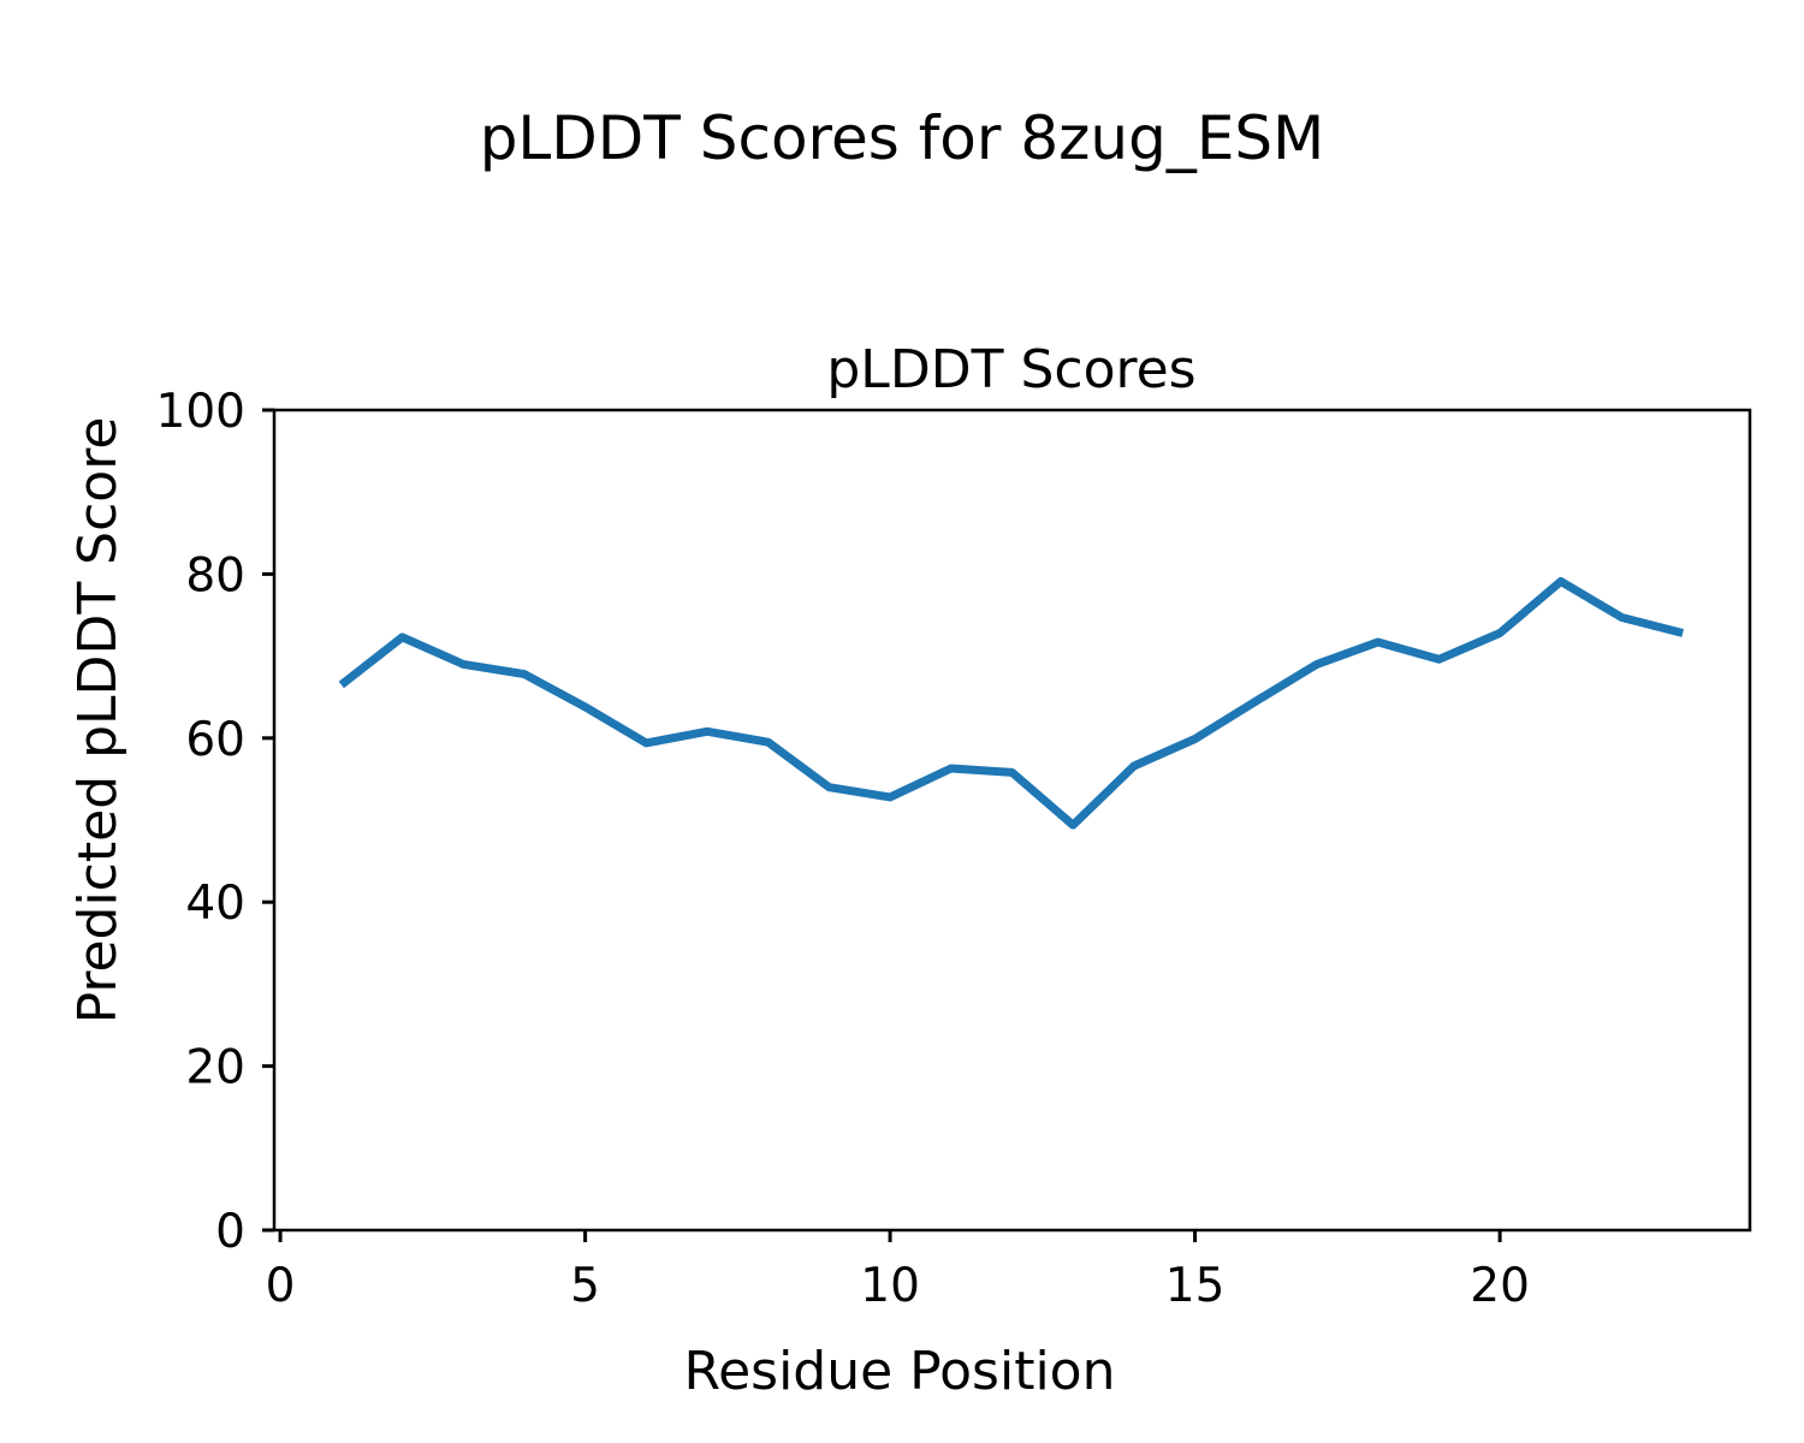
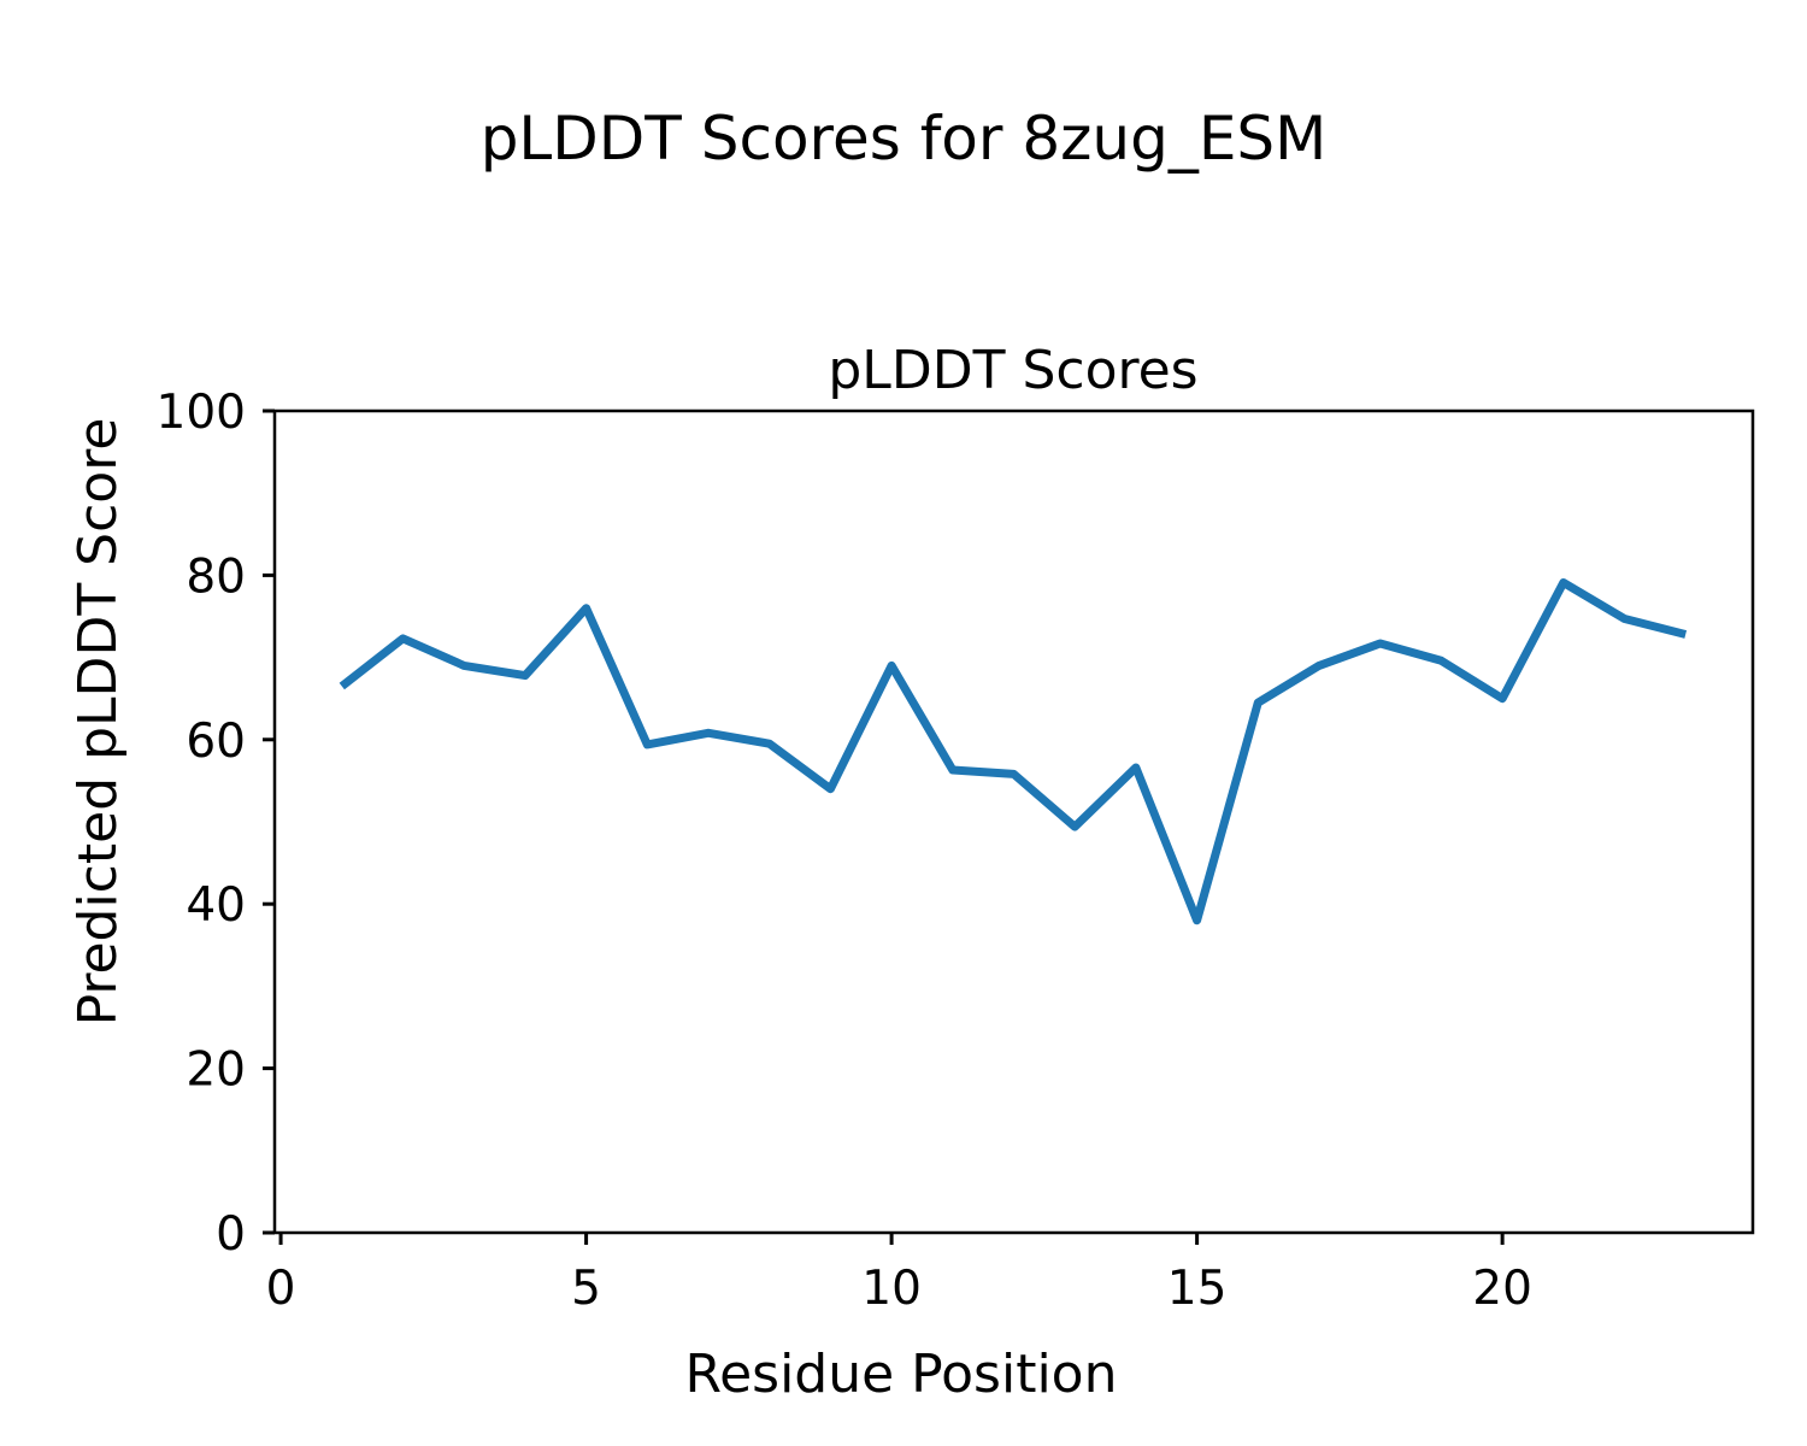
5: 64 -> 76
10: 53 -> 69
15: 60 -> 38
20: 73 -> 65
